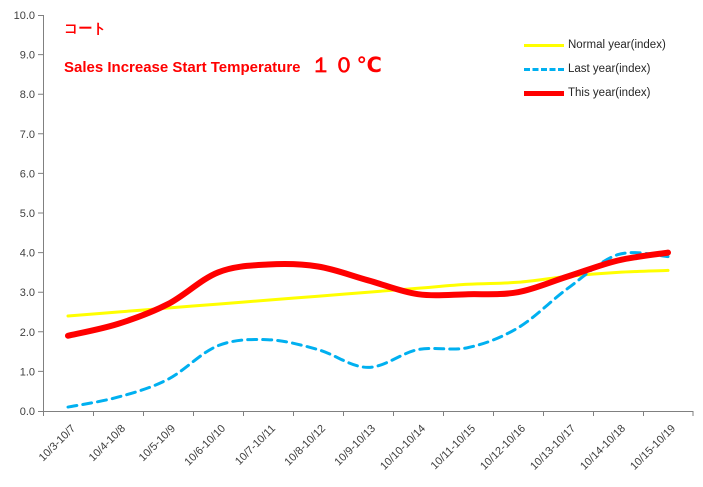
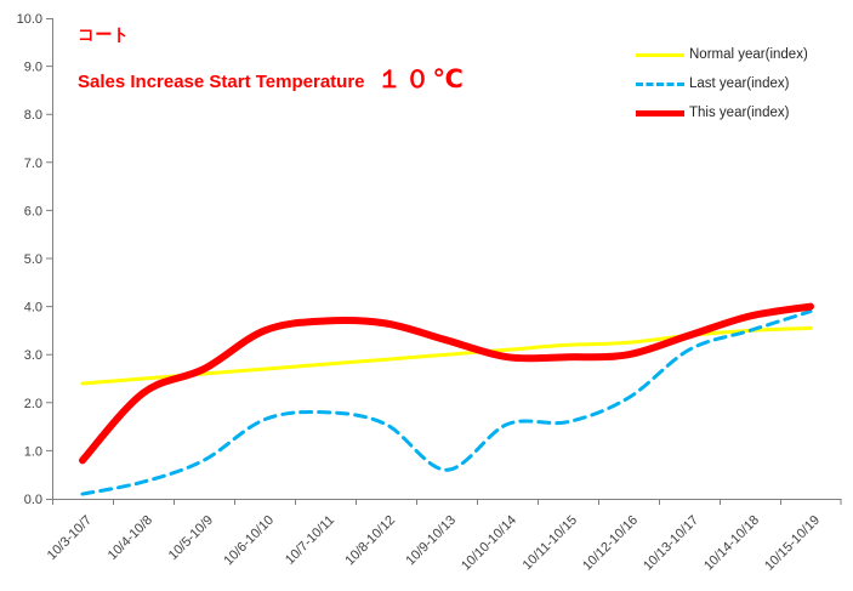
This year(index)/10/3-10/7: 1.9 -> 0.8
Last year(index)/10/9-10/13: 1.1 -> 0.6
Last year(index)/10/14-10/18: 4.0 -> 3.5
